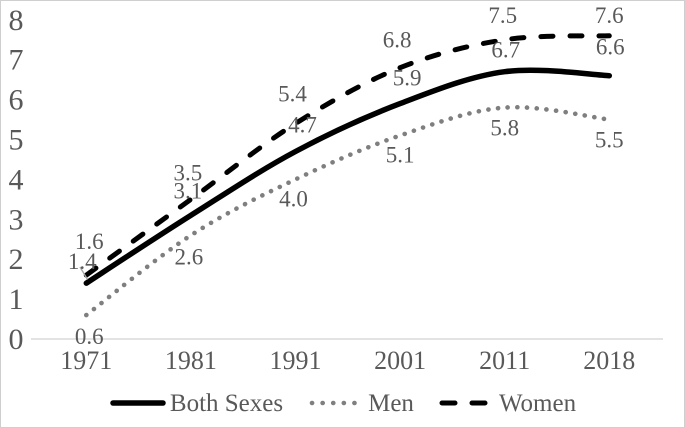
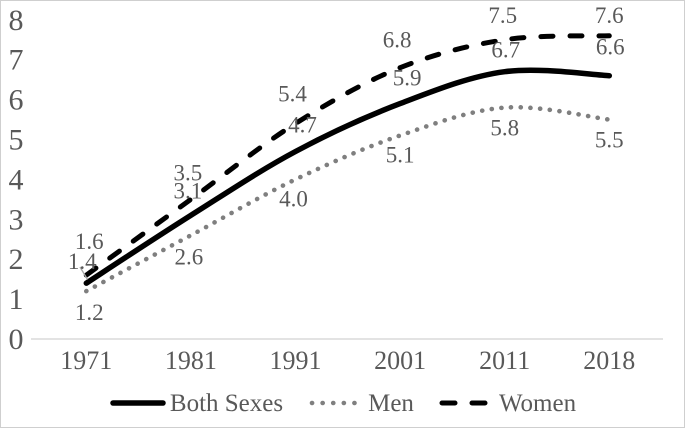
Men/1971: 0.6 -> 1.2
